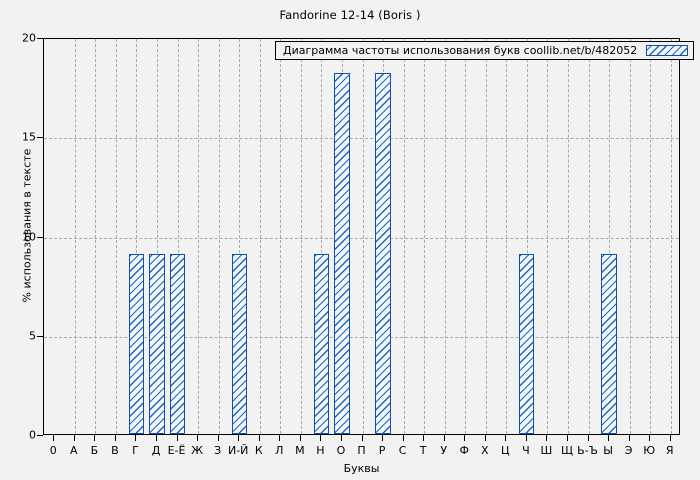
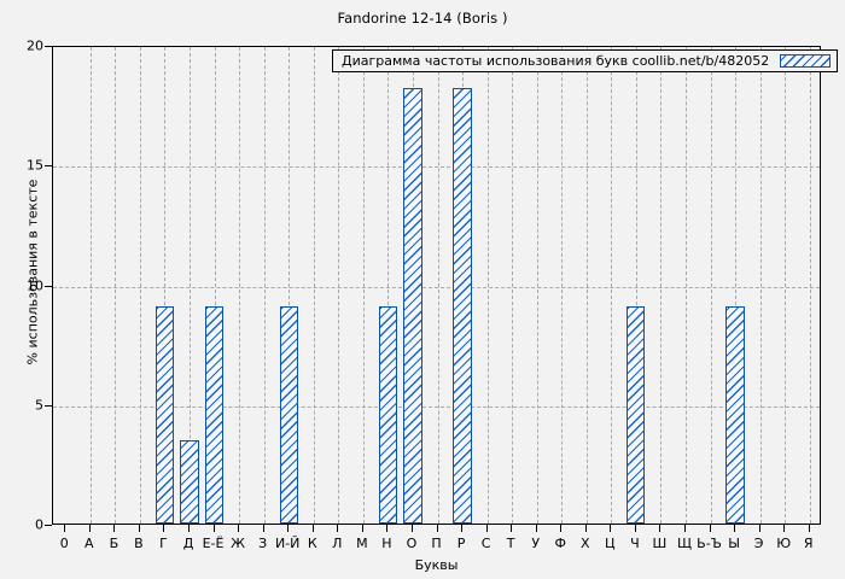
Д: 9.1 -> 3.5
